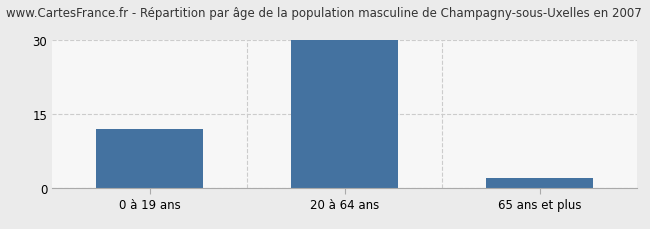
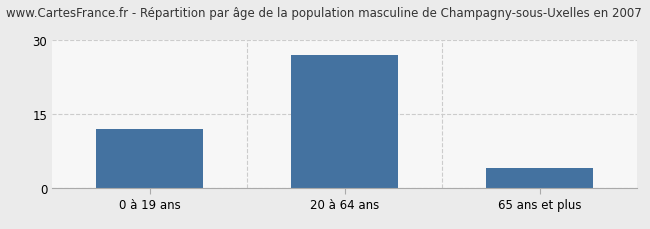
20 à 64 ans: 30 -> 27
65 ans et plus: 2 -> 4
